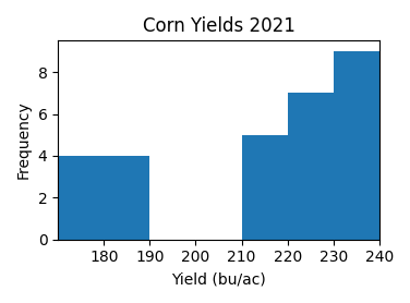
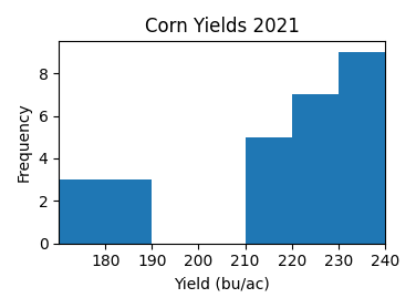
180: 4 -> 3
